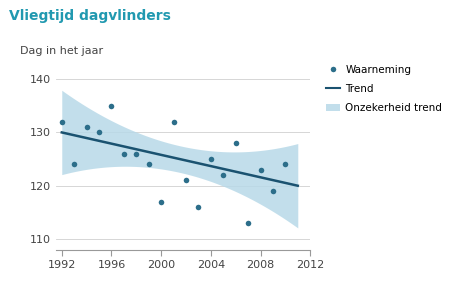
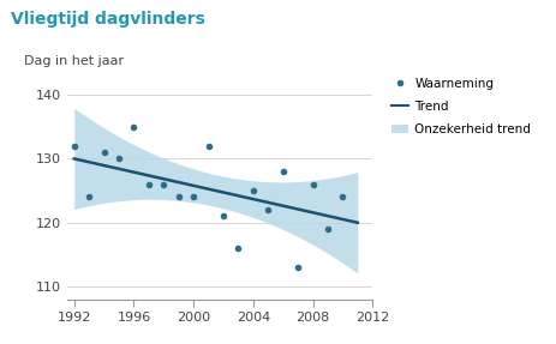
Waarneming/2000: 117 -> 124
Waarneming/2008: 123 -> 126
